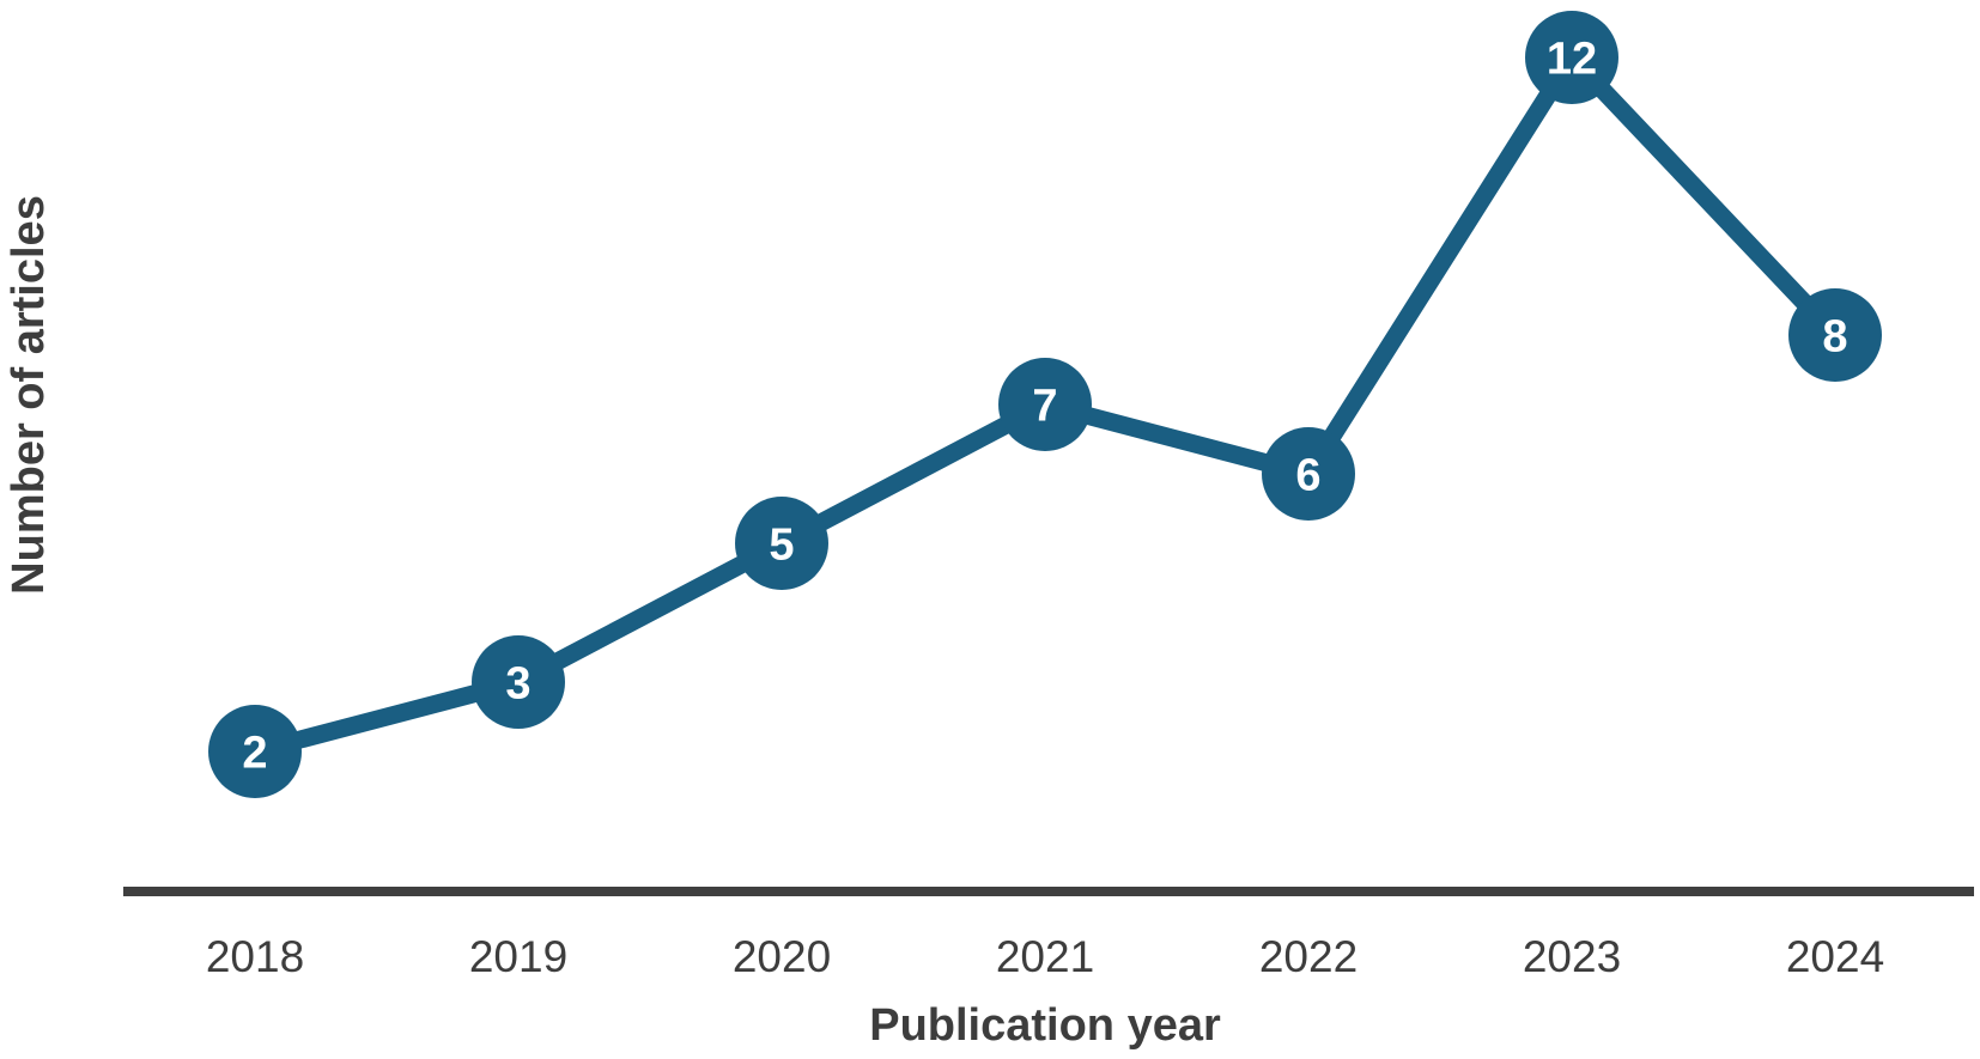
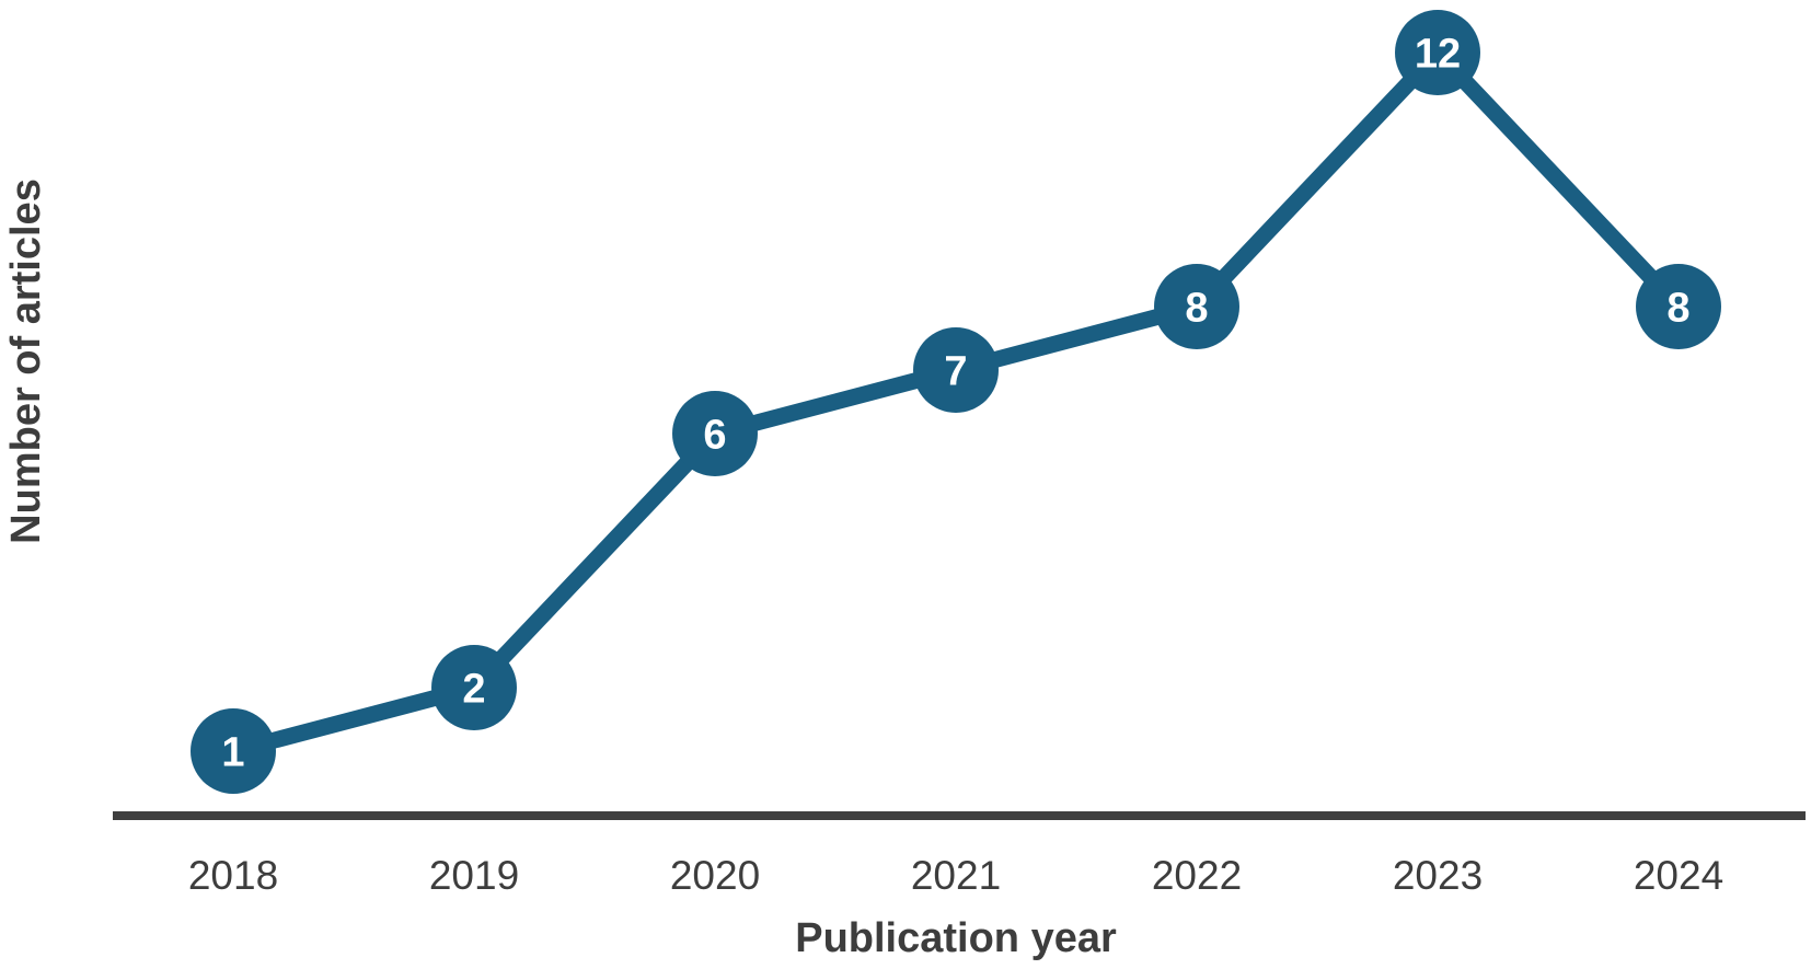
2018: 2 -> 1
2019: 3 -> 2
2020: 5 -> 6
2022: 6 -> 8
